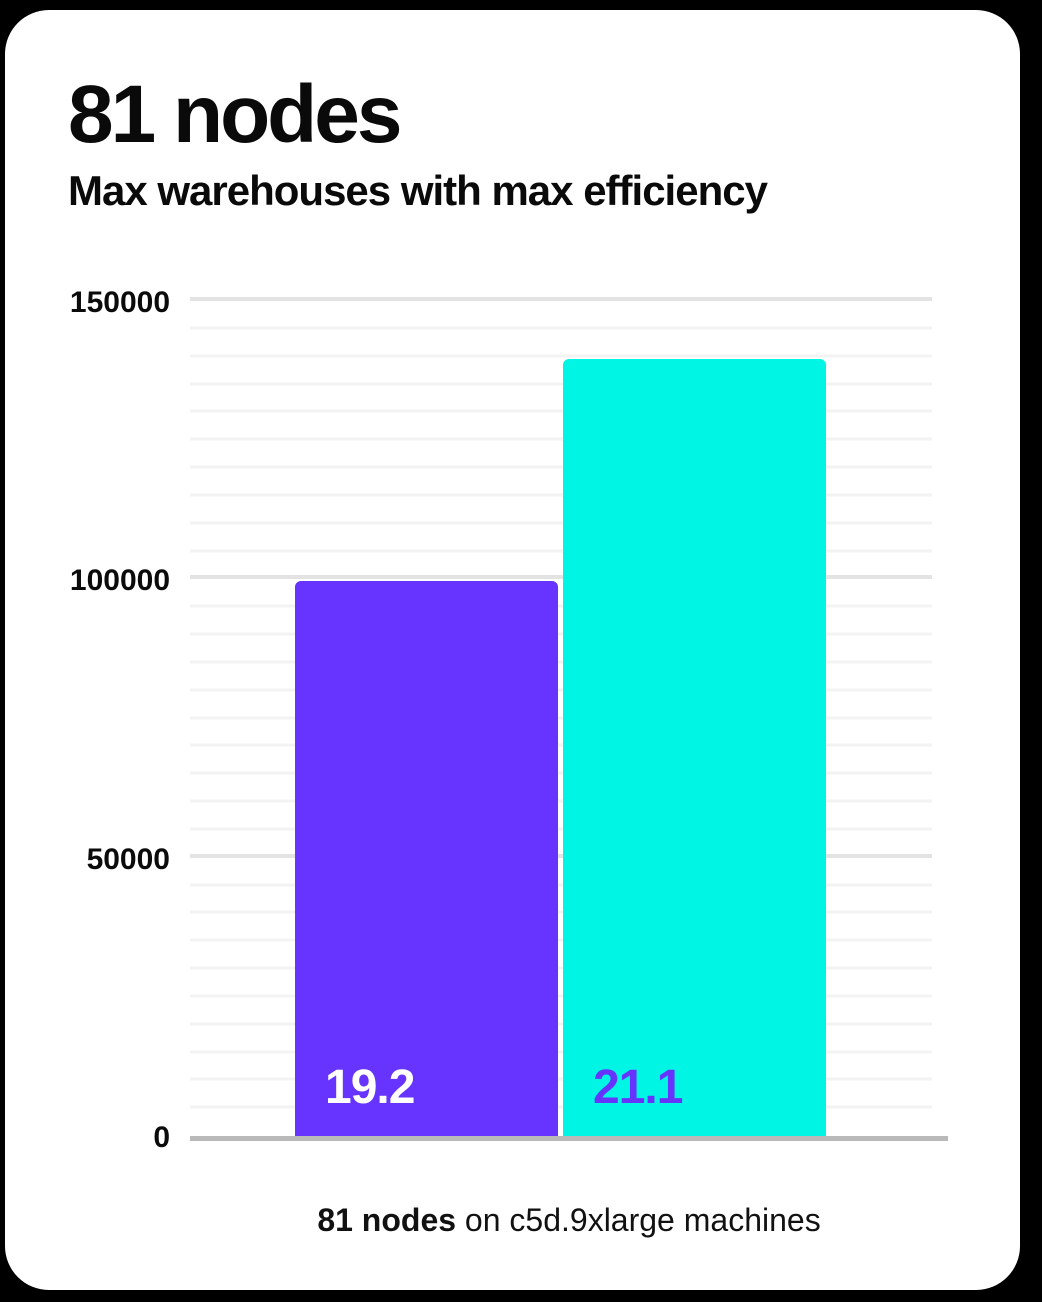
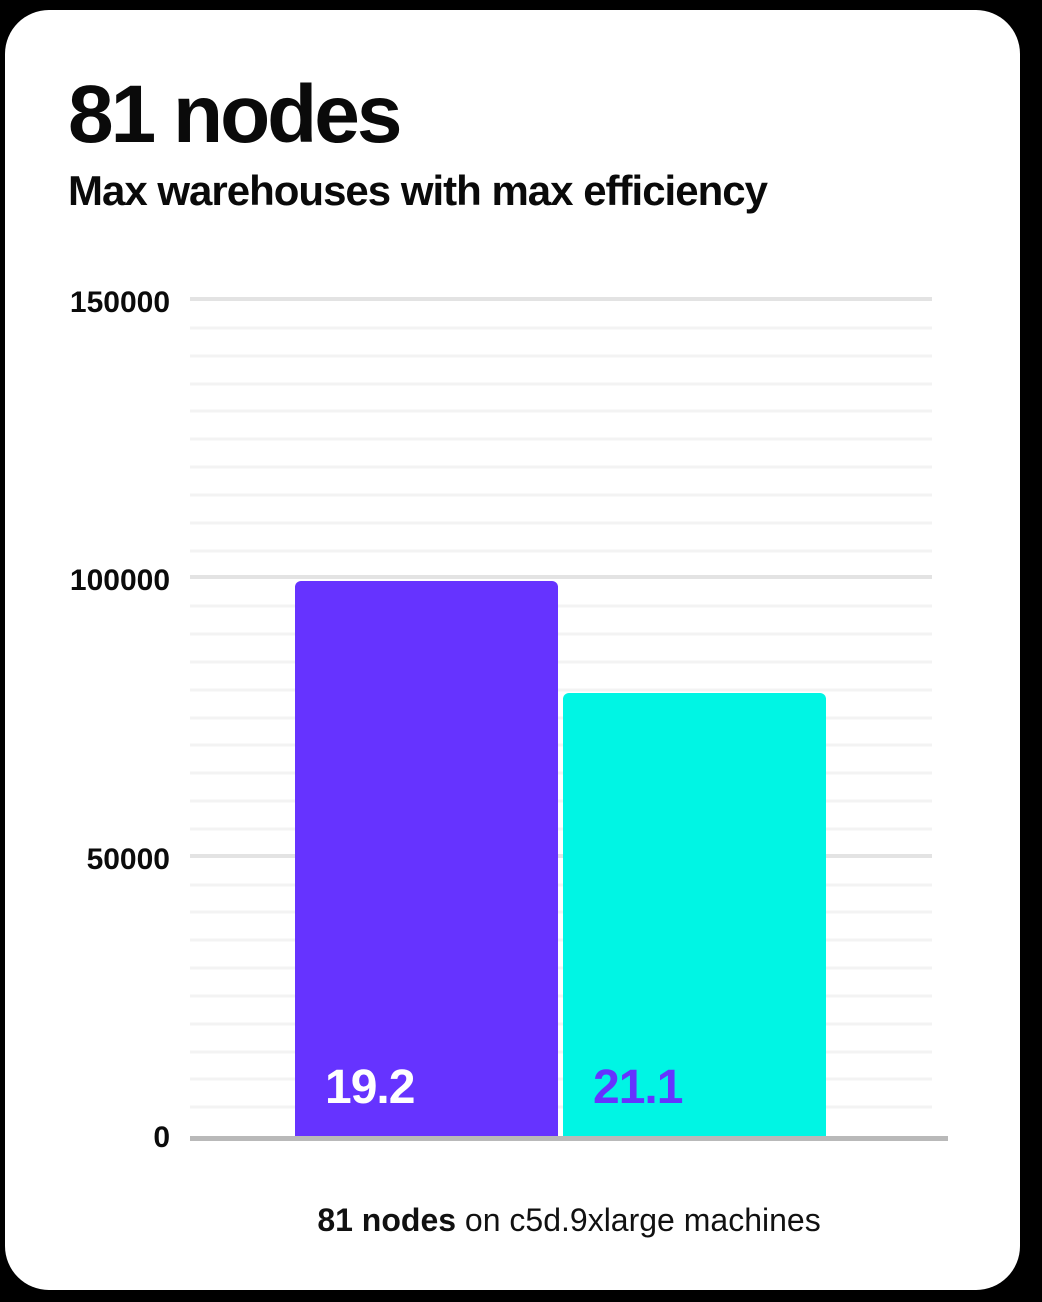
21.1: 140000 -> 80000
